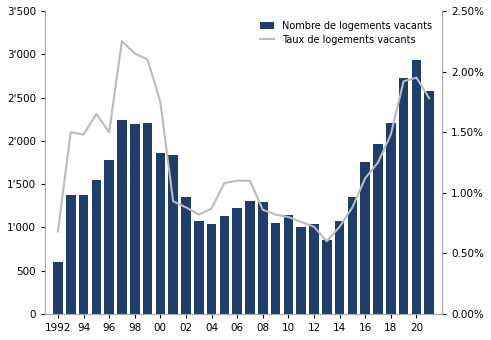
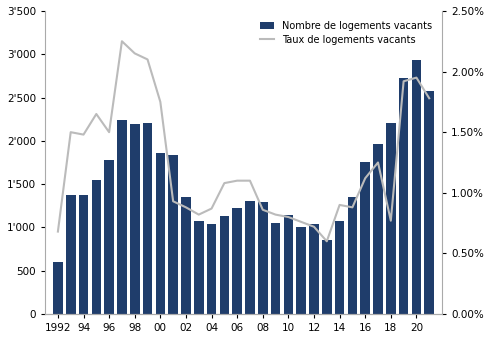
Taux de logements vacants/14: 0.72% -> 0.90%
Taux de logements vacants/18: 1.48% -> 0.77%
